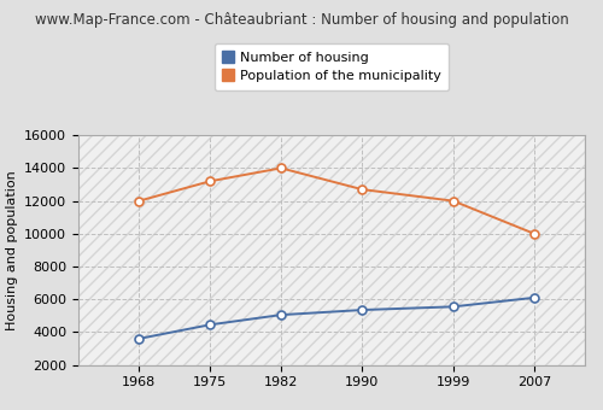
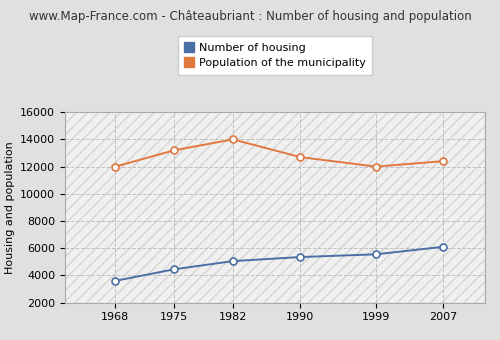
Population of the municipality/2007: 10000 -> 12400
